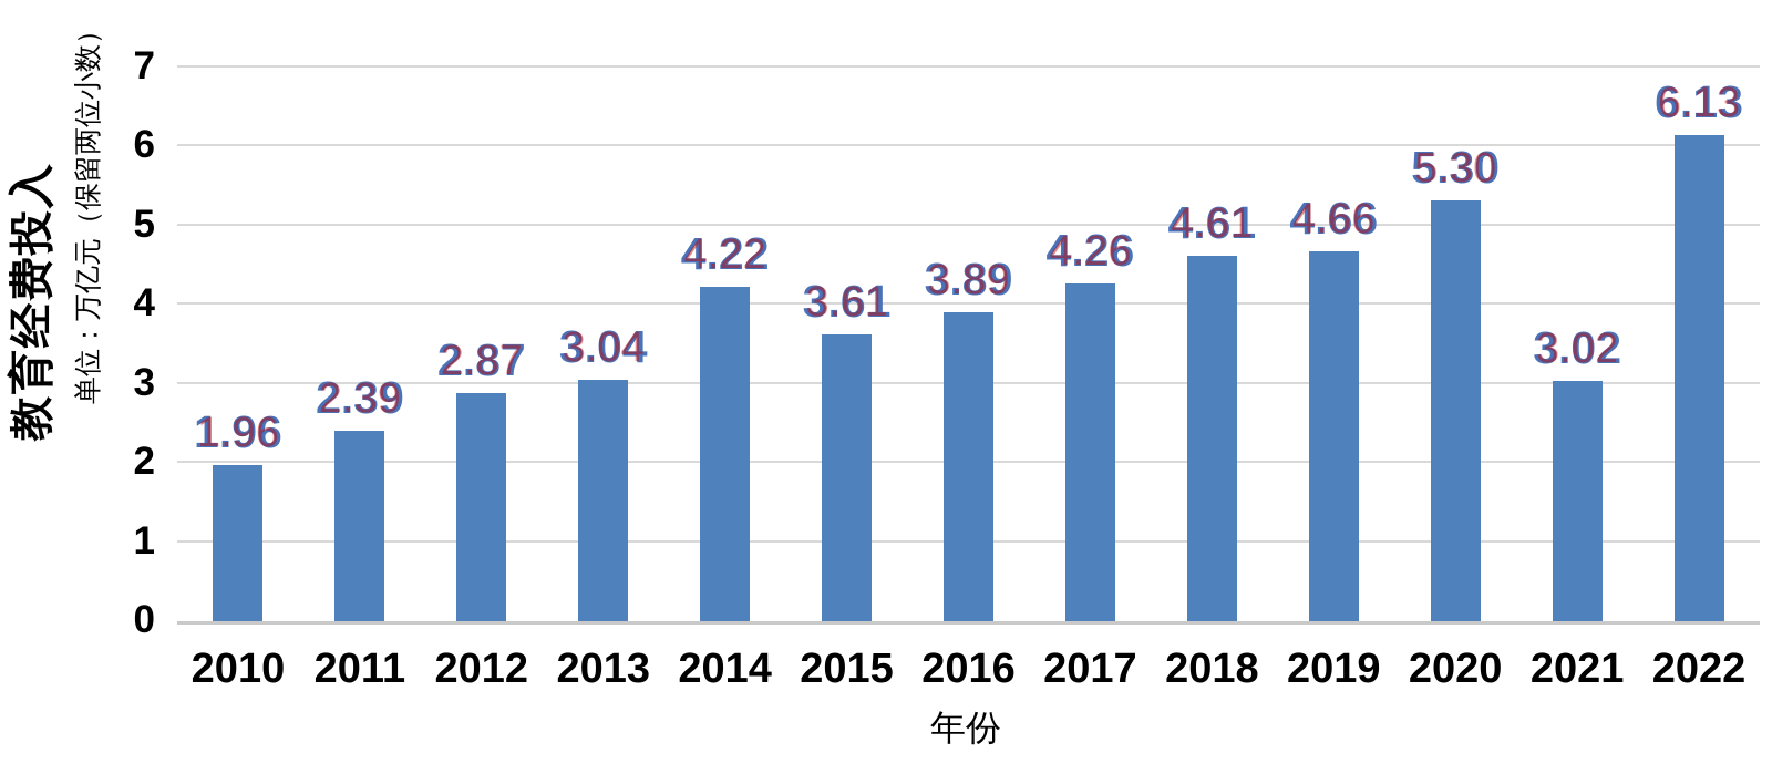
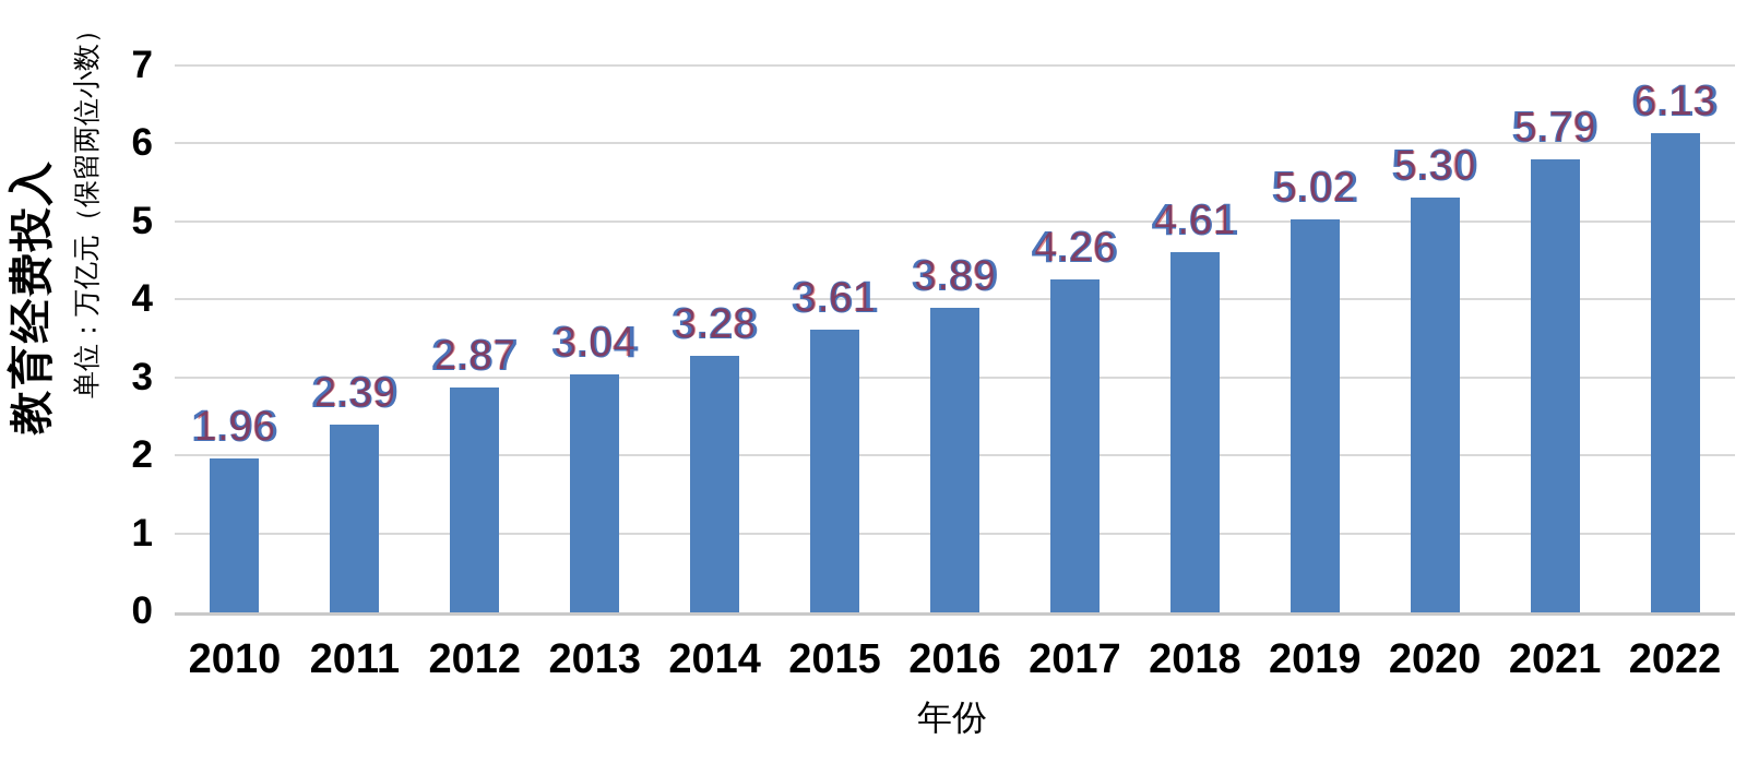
2014: 4.22 -> 3.28
2019: 4.66 -> 5.02
2021: 3.02 -> 5.79
